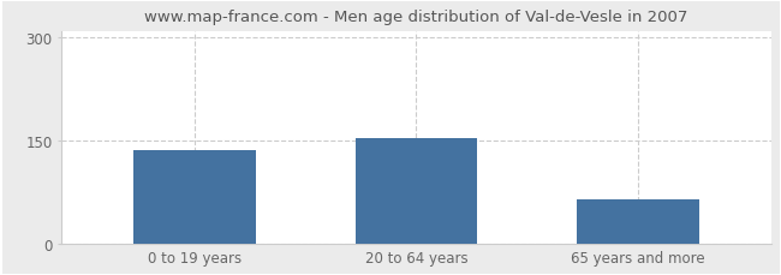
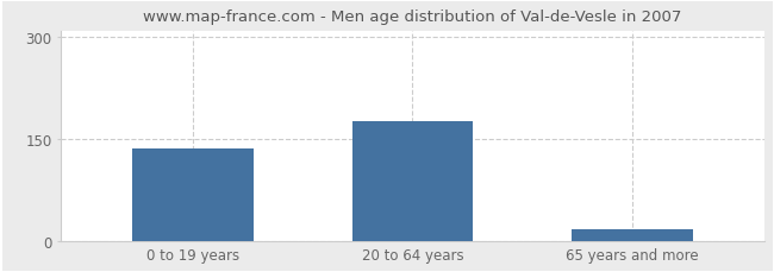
20 to 64 years: 154 -> 176
65 years and more: 64 -> 17
